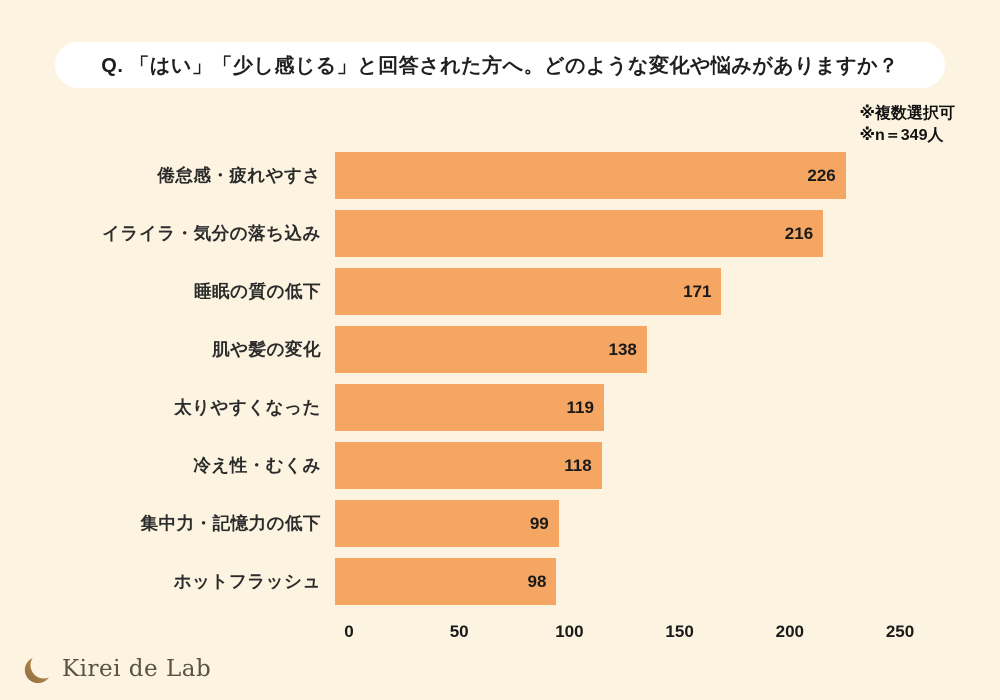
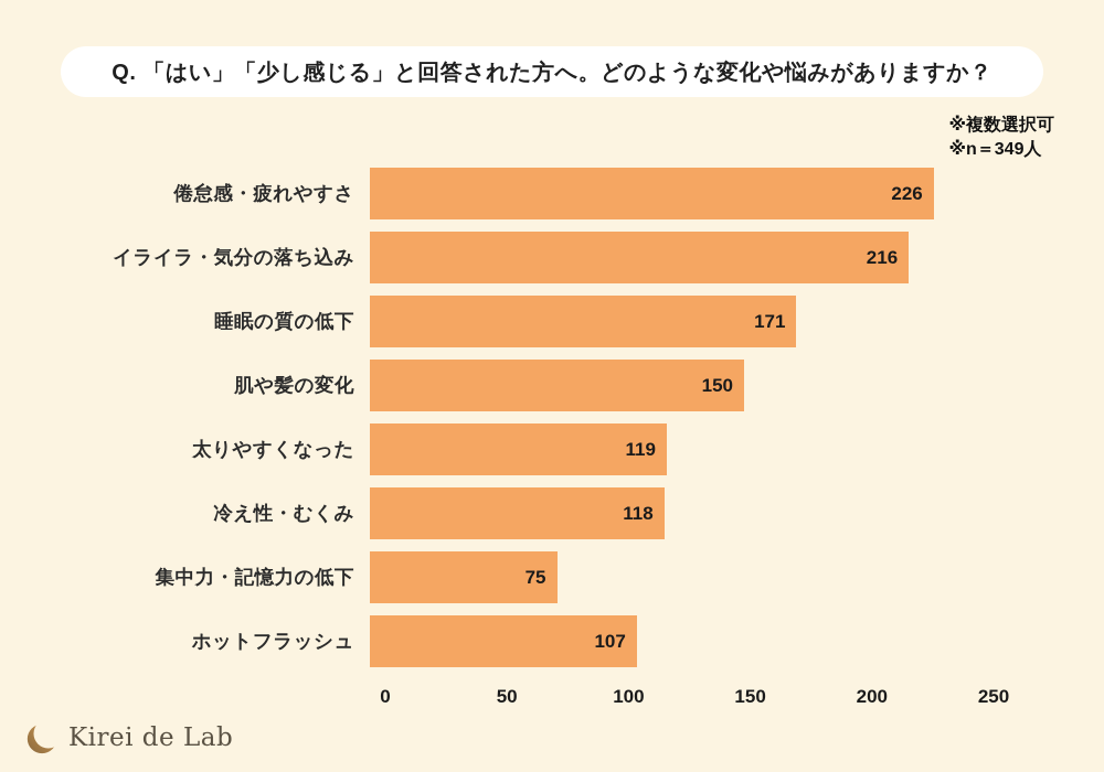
肌や髪の変化: 138 -> 150
集中力・記憶力の低下: 99 -> 75
ホットフラッシュ: 98 -> 107
